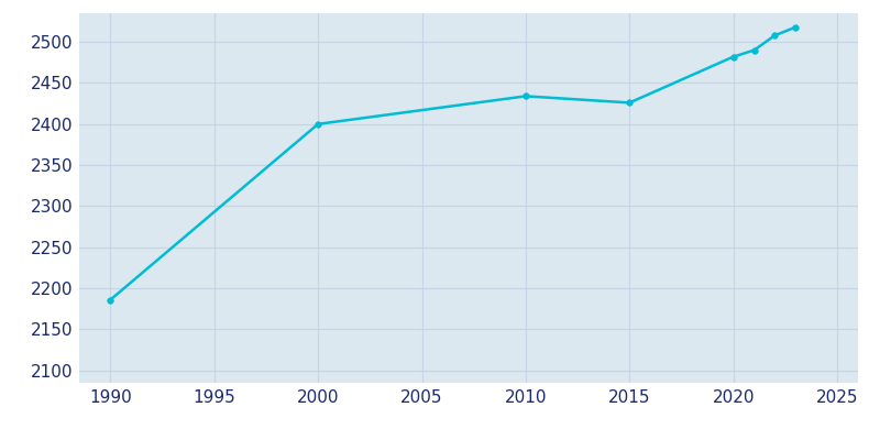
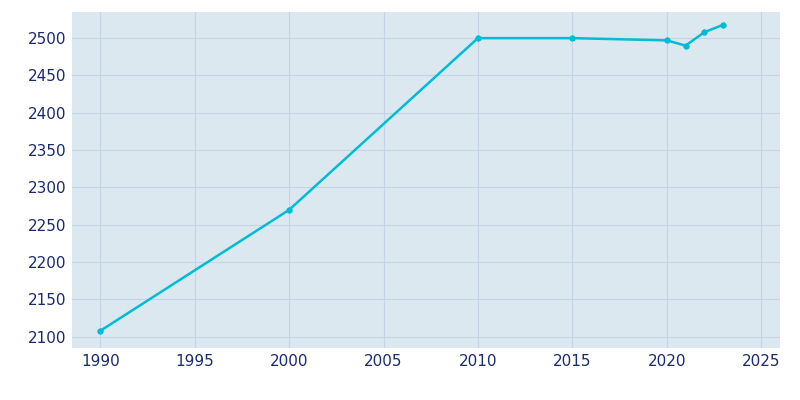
1990: 2186 -> 2108
2000: 2400 -> 2270
2010: 2434 -> 2500
2015: 2426 -> 2500
2020: 2482 -> 2497
